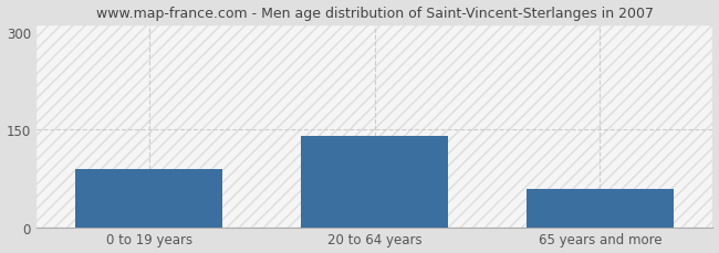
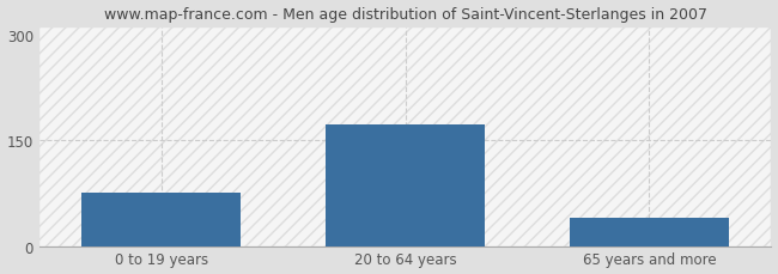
0 to 19 years: 90 -> 75
20 to 64 years: 140 -> 172
65 years and more: 58 -> 40
